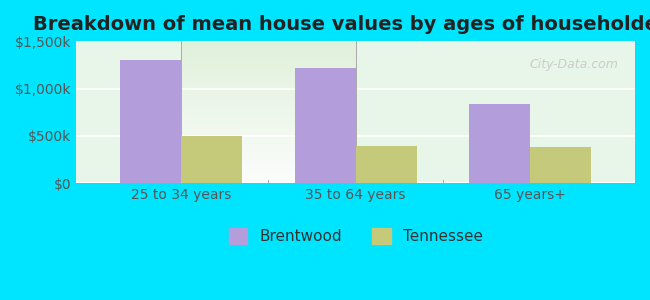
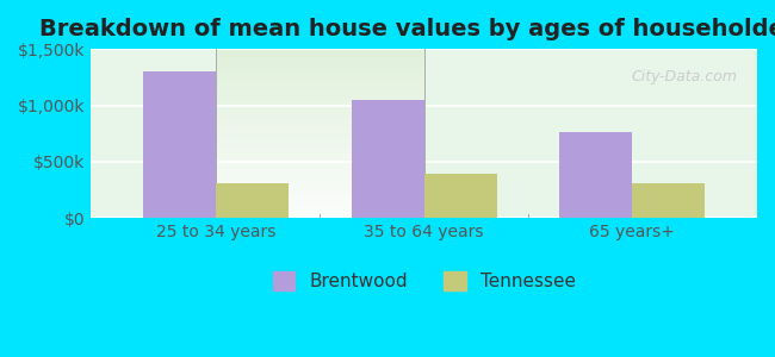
Tennessee/25 to 34 years: $500k -> $310k
Brentwood/35 to 64 years: $1,220k -> $1,050k
Brentwood/65 years+: $840k -> $760k
Tennessee/65 years+: $380k -> $300k
